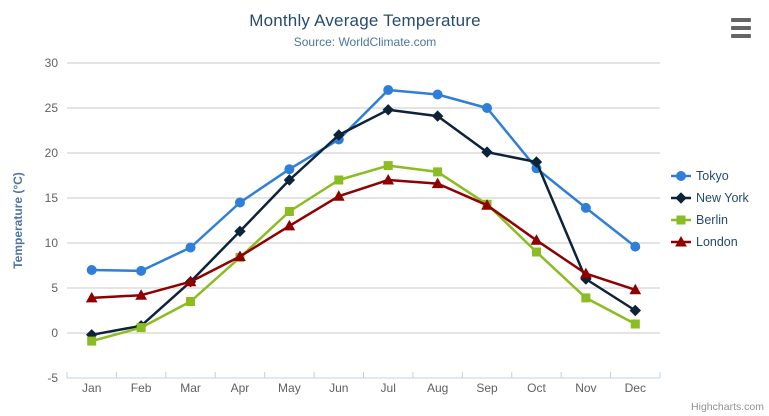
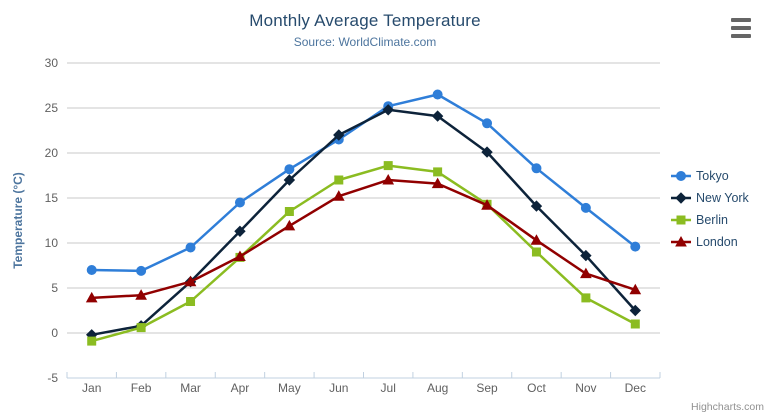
Tokyo/Jul: 27 -> 25
Tokyo/Sep: 25 -> 23
New York/Oct: 19 -> 14
New York/Nov: 6 -> 9
